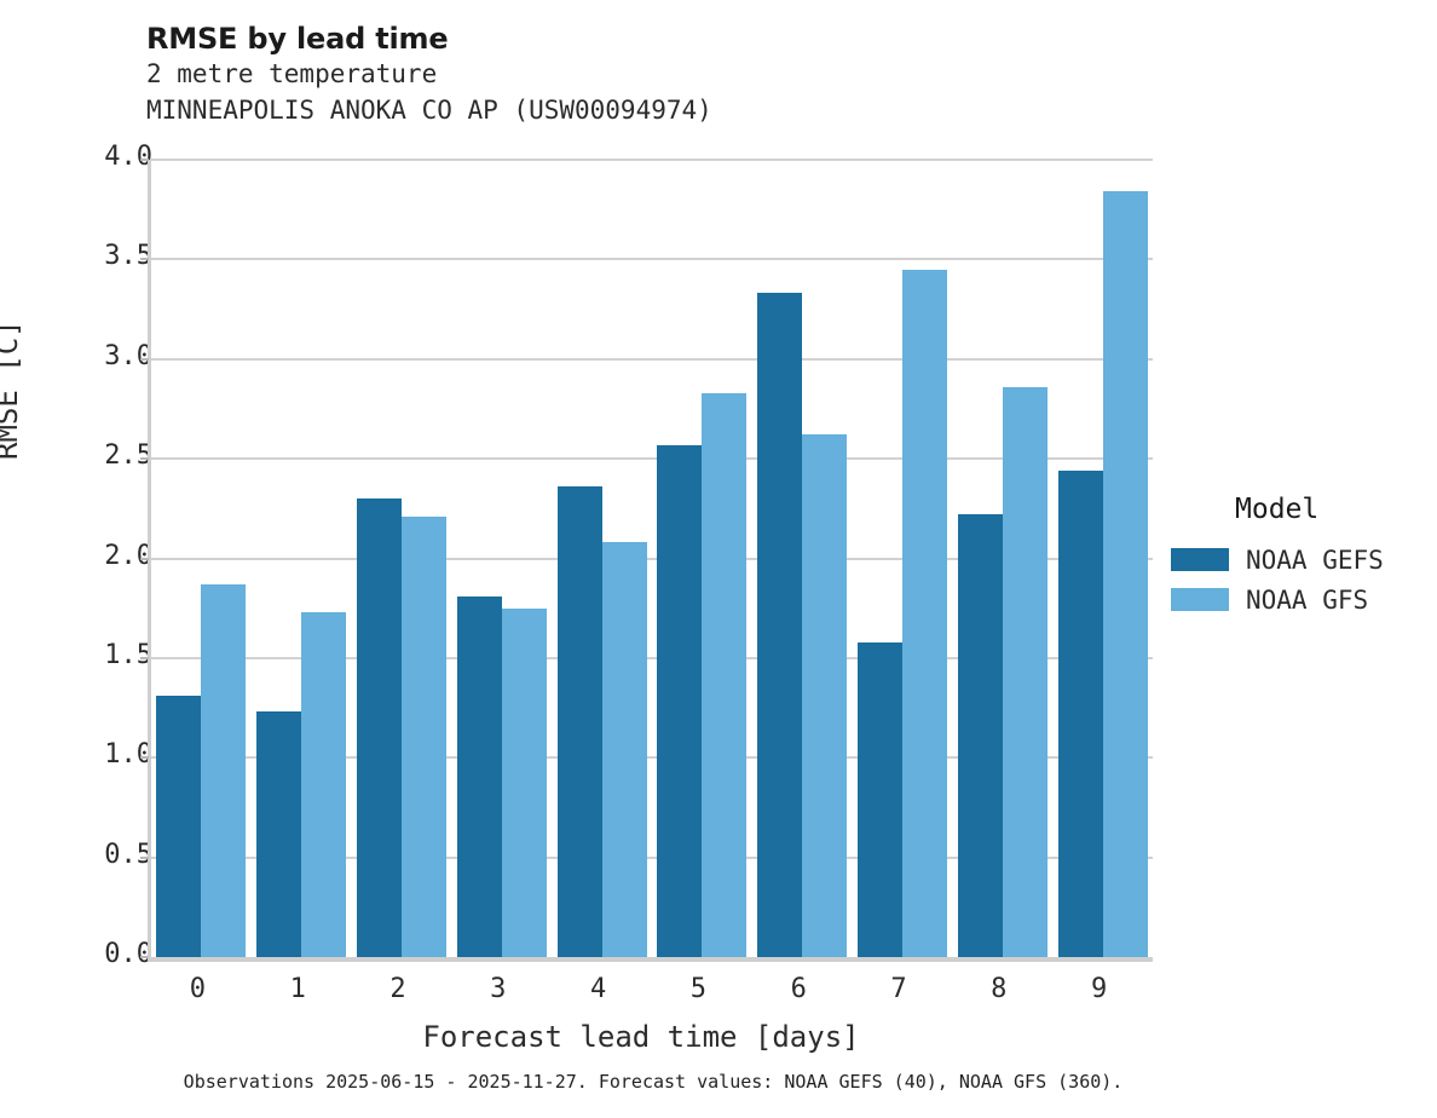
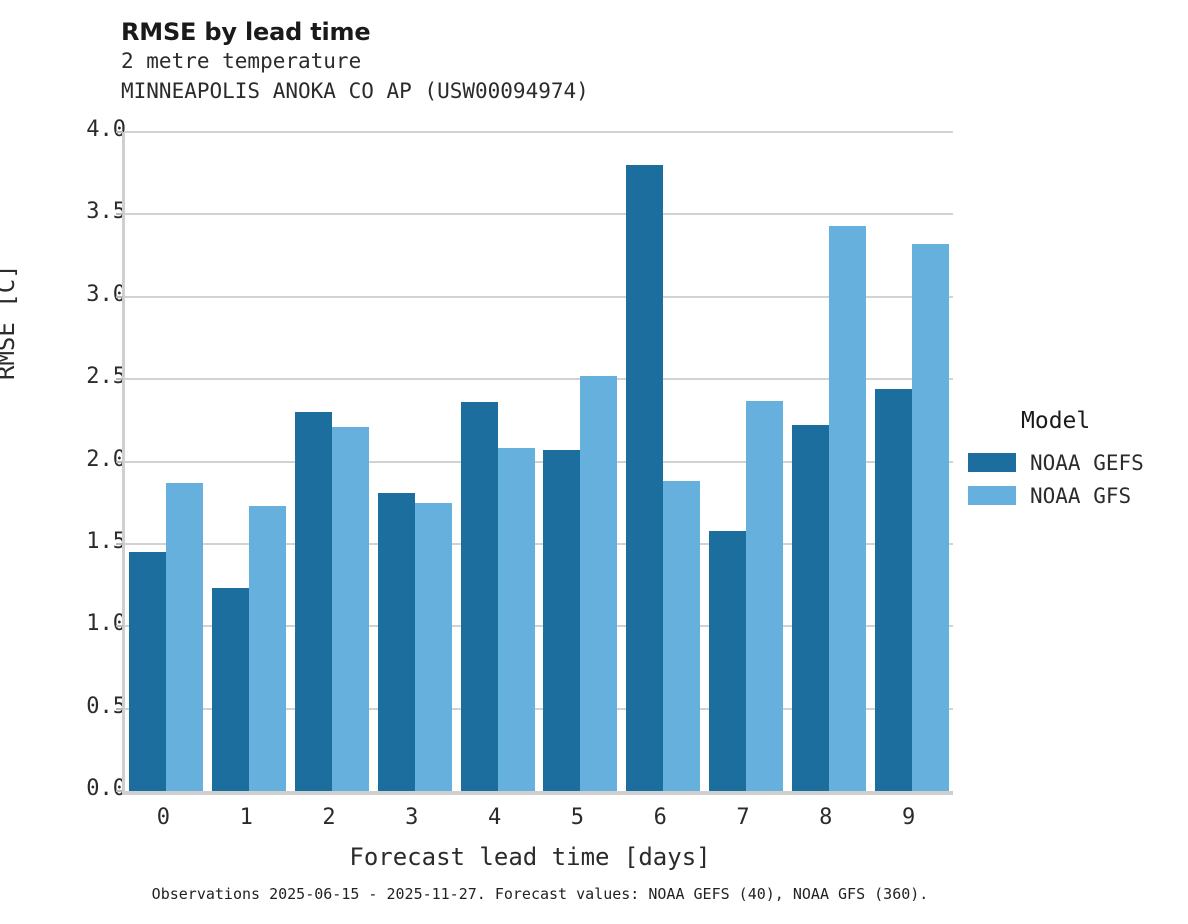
NOAA GEFS/0: 1.31 -> 1.45
NOAA GEFS/5: 2.57 -> 2.07
NOAA GFS/5: 2.83 -> 2.52
NOAA GEFS/6: 3.33 -> 3.80
NOAA GFS/6: 2.62 -> 1.88
NOAA GFS/7: 3.45 -> 2.37
NOAA GFS/8: 2.86 -> 3.43
NOAA GFS/9: 3.84 -> 3.32
